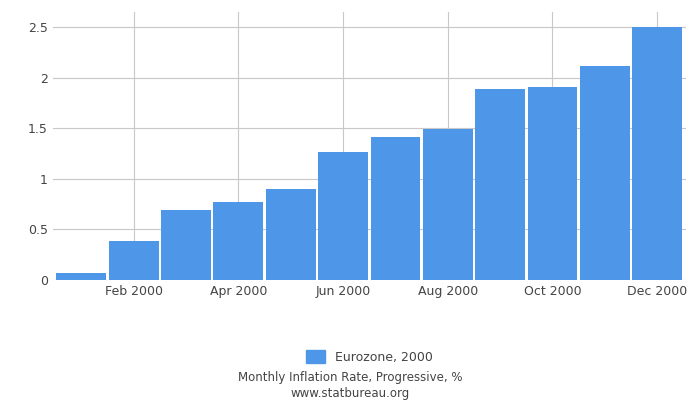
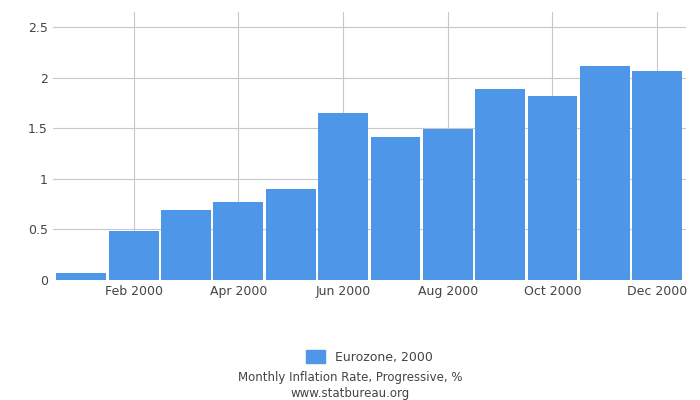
Feb 2000: 0.39 -> 0.48
Jun 2000: 1.27 -> 1.65
Oct 2000: 1.91 -> 1.82
Dec 2000: 2.50 -> 2.07
